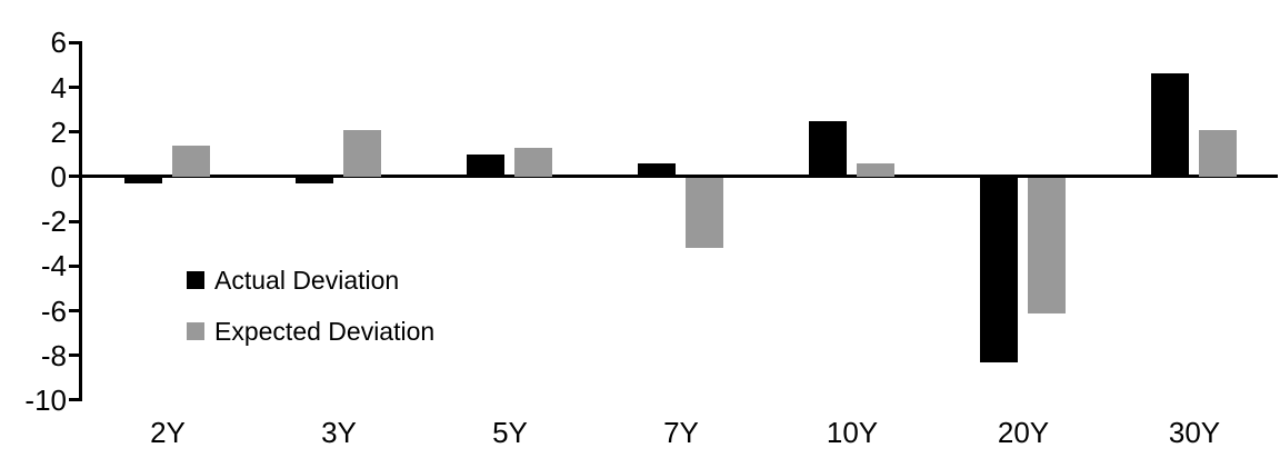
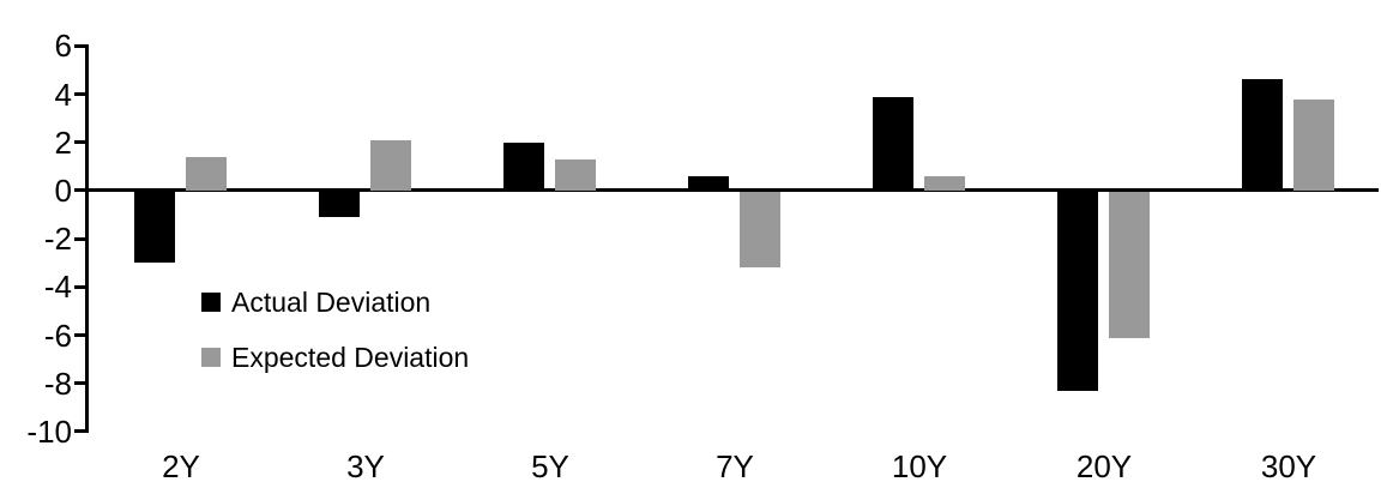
Actual Deviation/2Y: -0.3 -> -3.0
Actual Deviation/3Y: -0.3 -> -1.1
Actual Deviation/5Y: 1.0 -> 2.0
Actual Deviation/10Y: 2.5 -> 3.9
Expected Deviation/30Y: 2.1 -> 3.8
